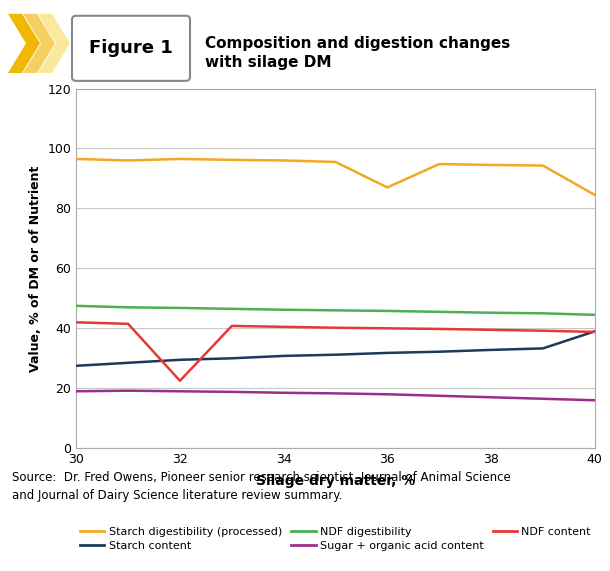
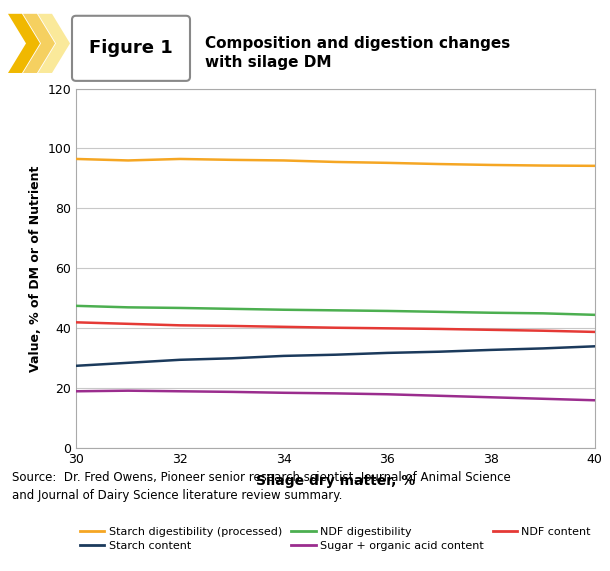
NDF content/32: 22.5 -> 41.0
Starch digestibility (processed)/36: 87.0 -> 95.2
Starch digestibility (processed)/40: 84.5 -> 94.2
Starch content/40: 39.0 -> 34.0
